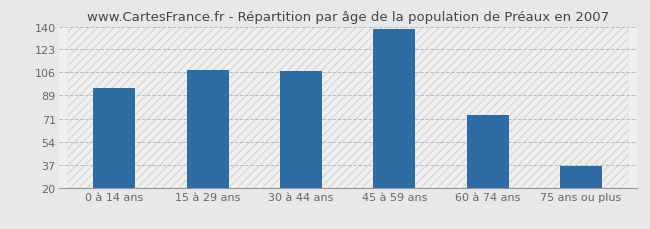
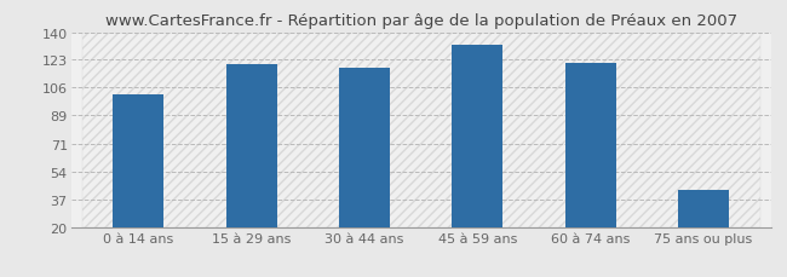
0 à 14 ans: 94 -> 102
15 à 29 ans: 108 -> 120
30 à 44 ans: 107 -> 118
45 à 59 ans: 138 -> 132
60 à 74 ans: 74 -> 121
75 ans ou plus: 36 -> 43
